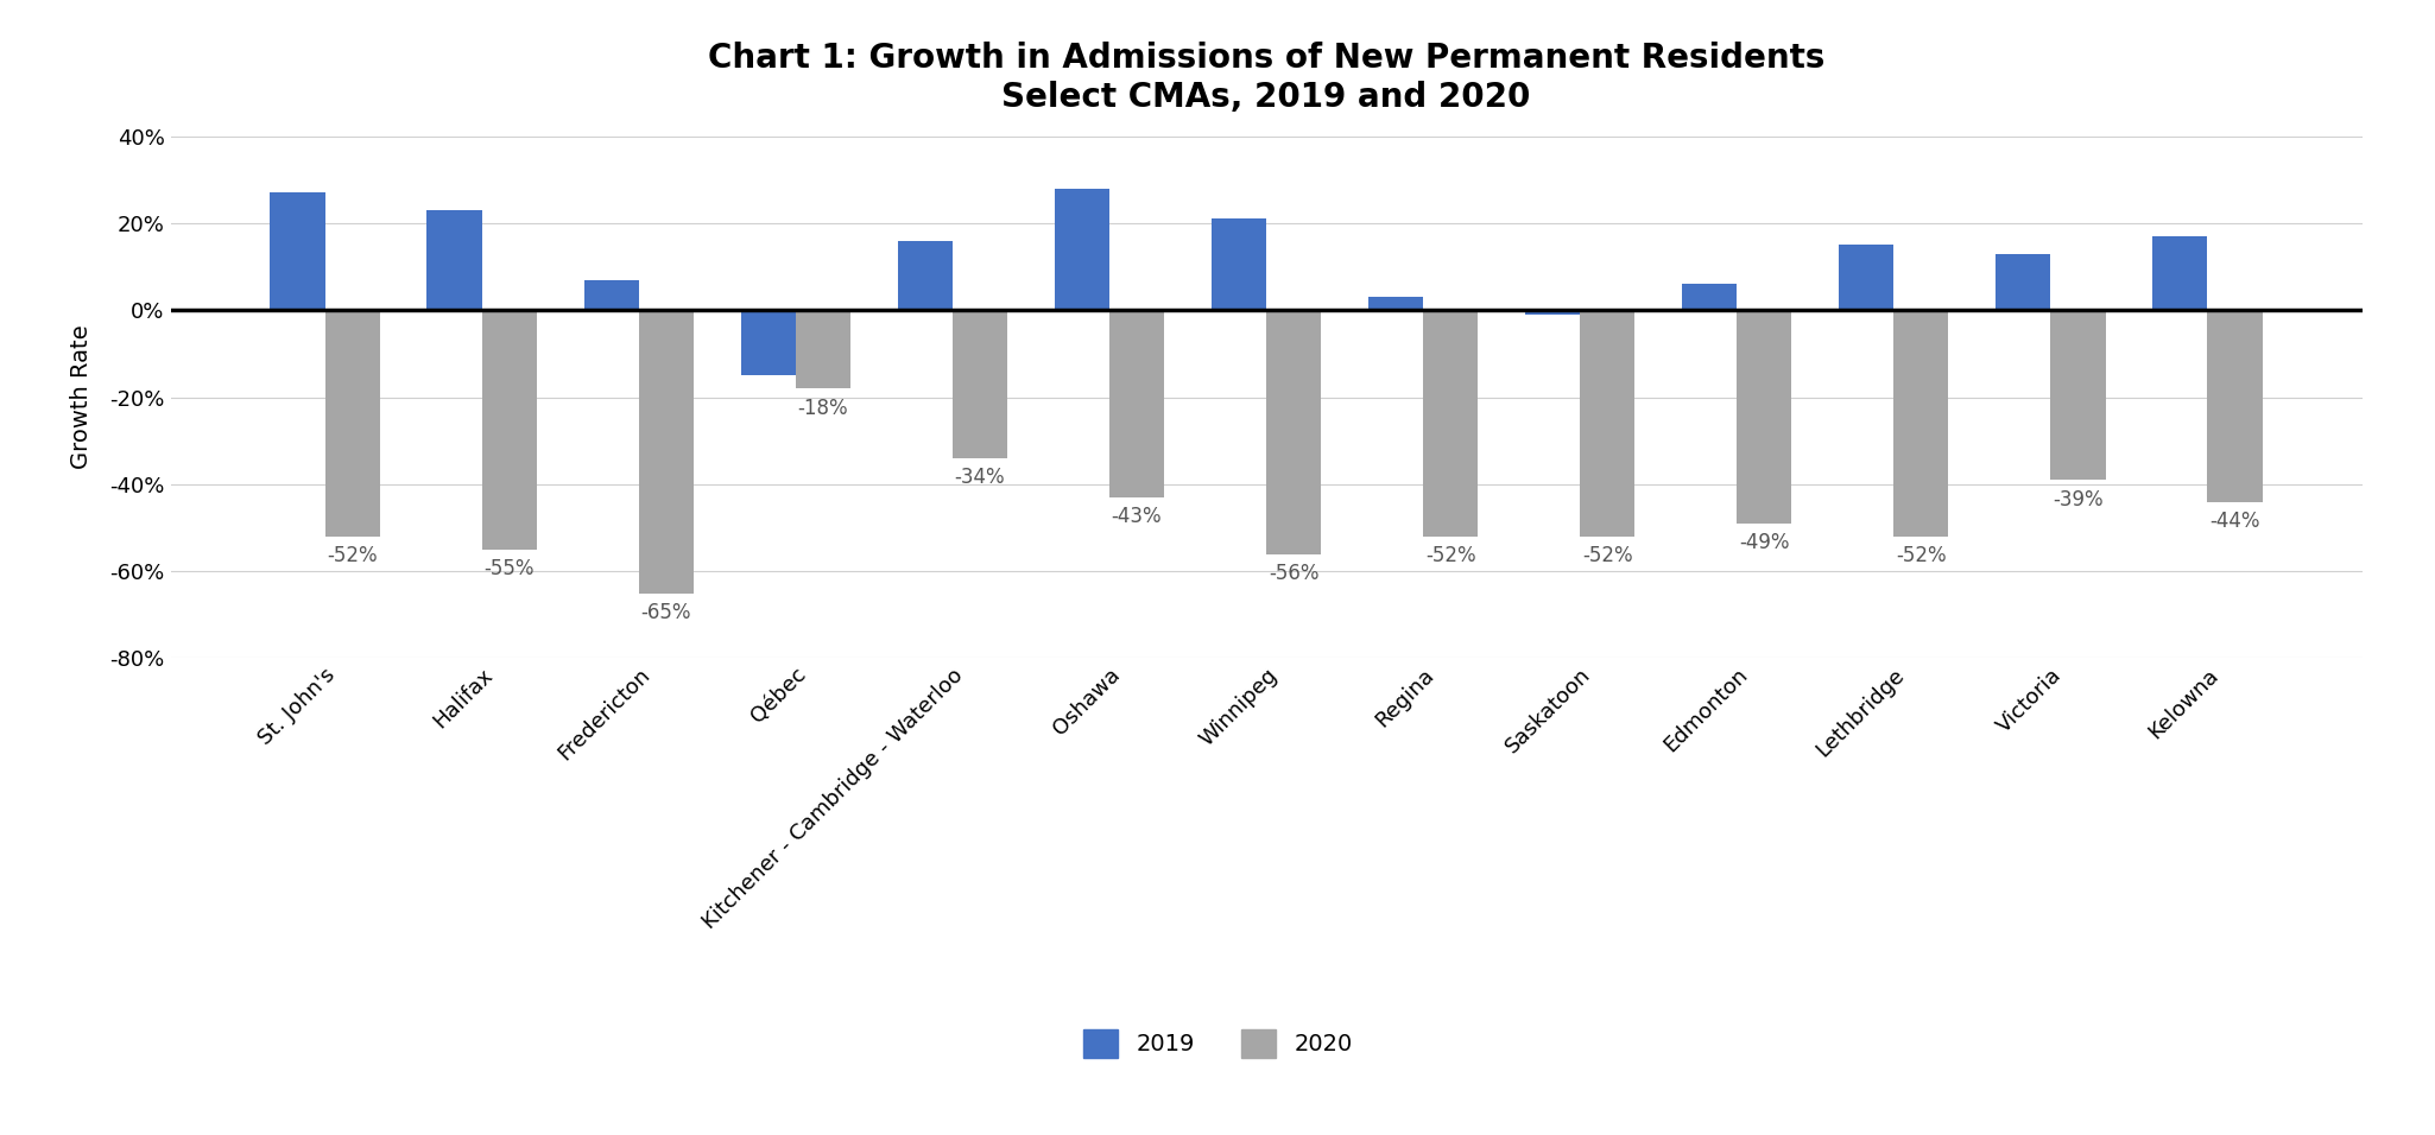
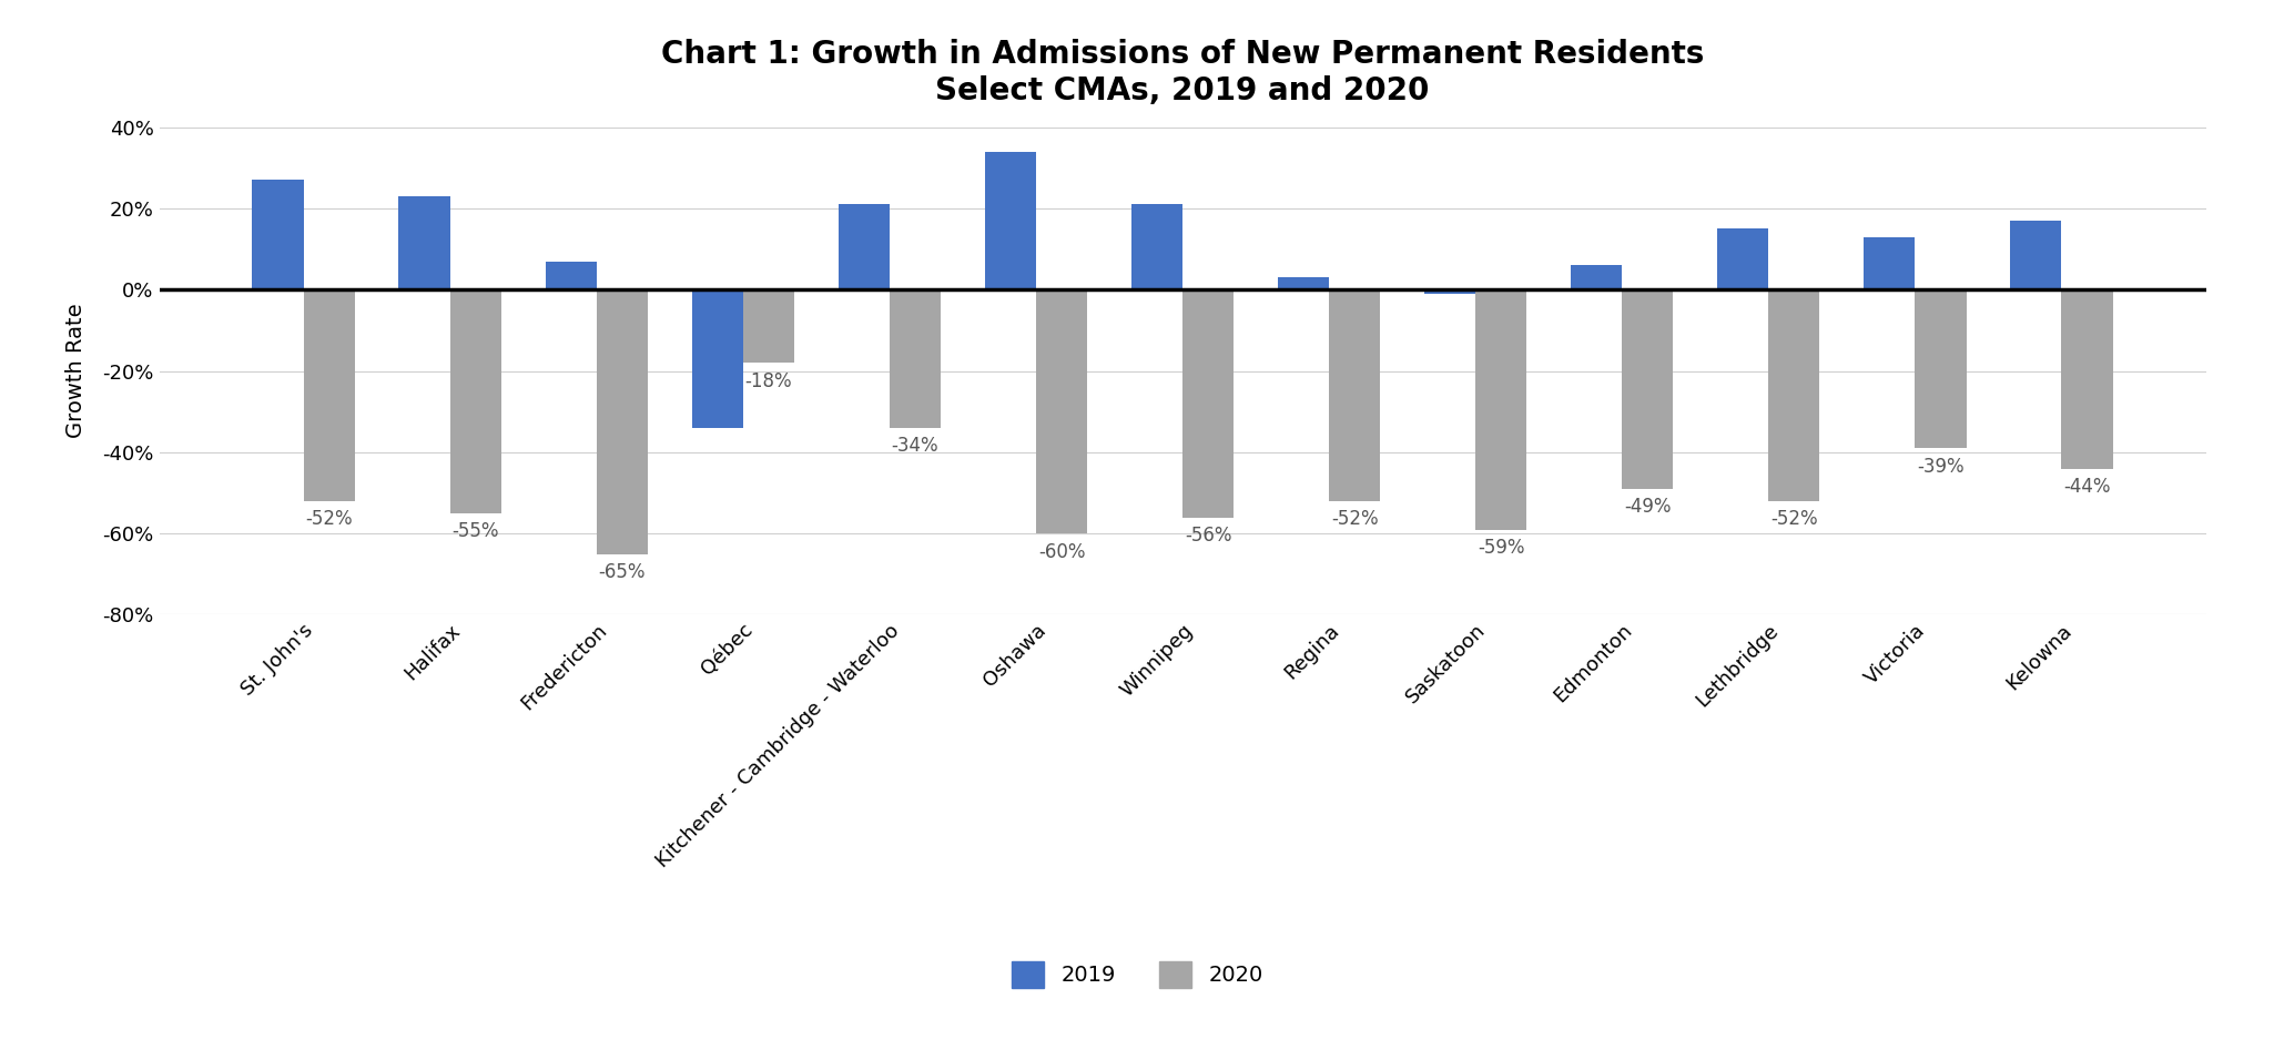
2019/Qébec: -15% -> -34%
2019/Kitchener - Cambridge - Waterloo: 16% -> 21%
2019/Oshawa: 28% -> 34%
2020/Oshawa: -43% -> -60%
2020/Saskatoon: -52% -> -59%
